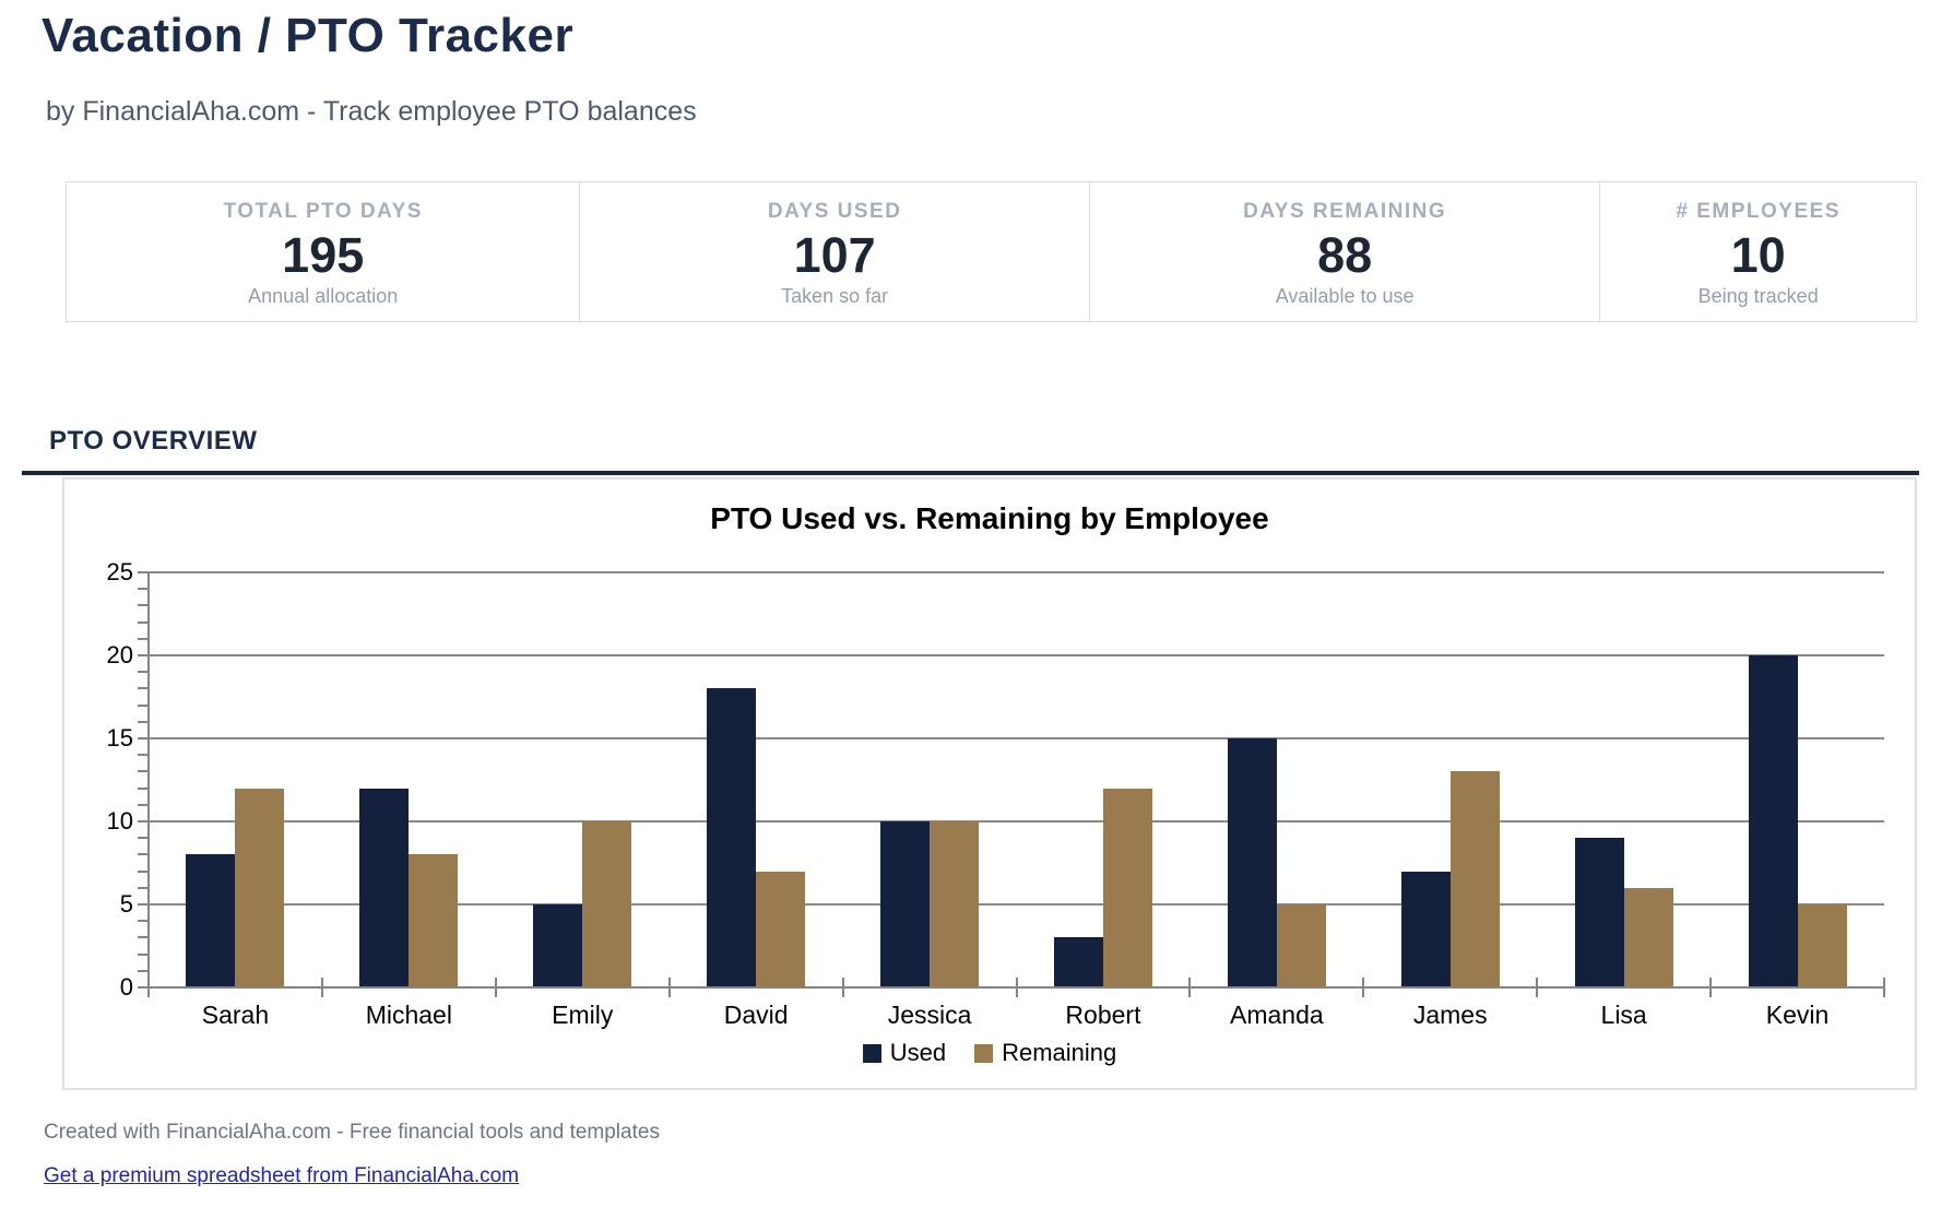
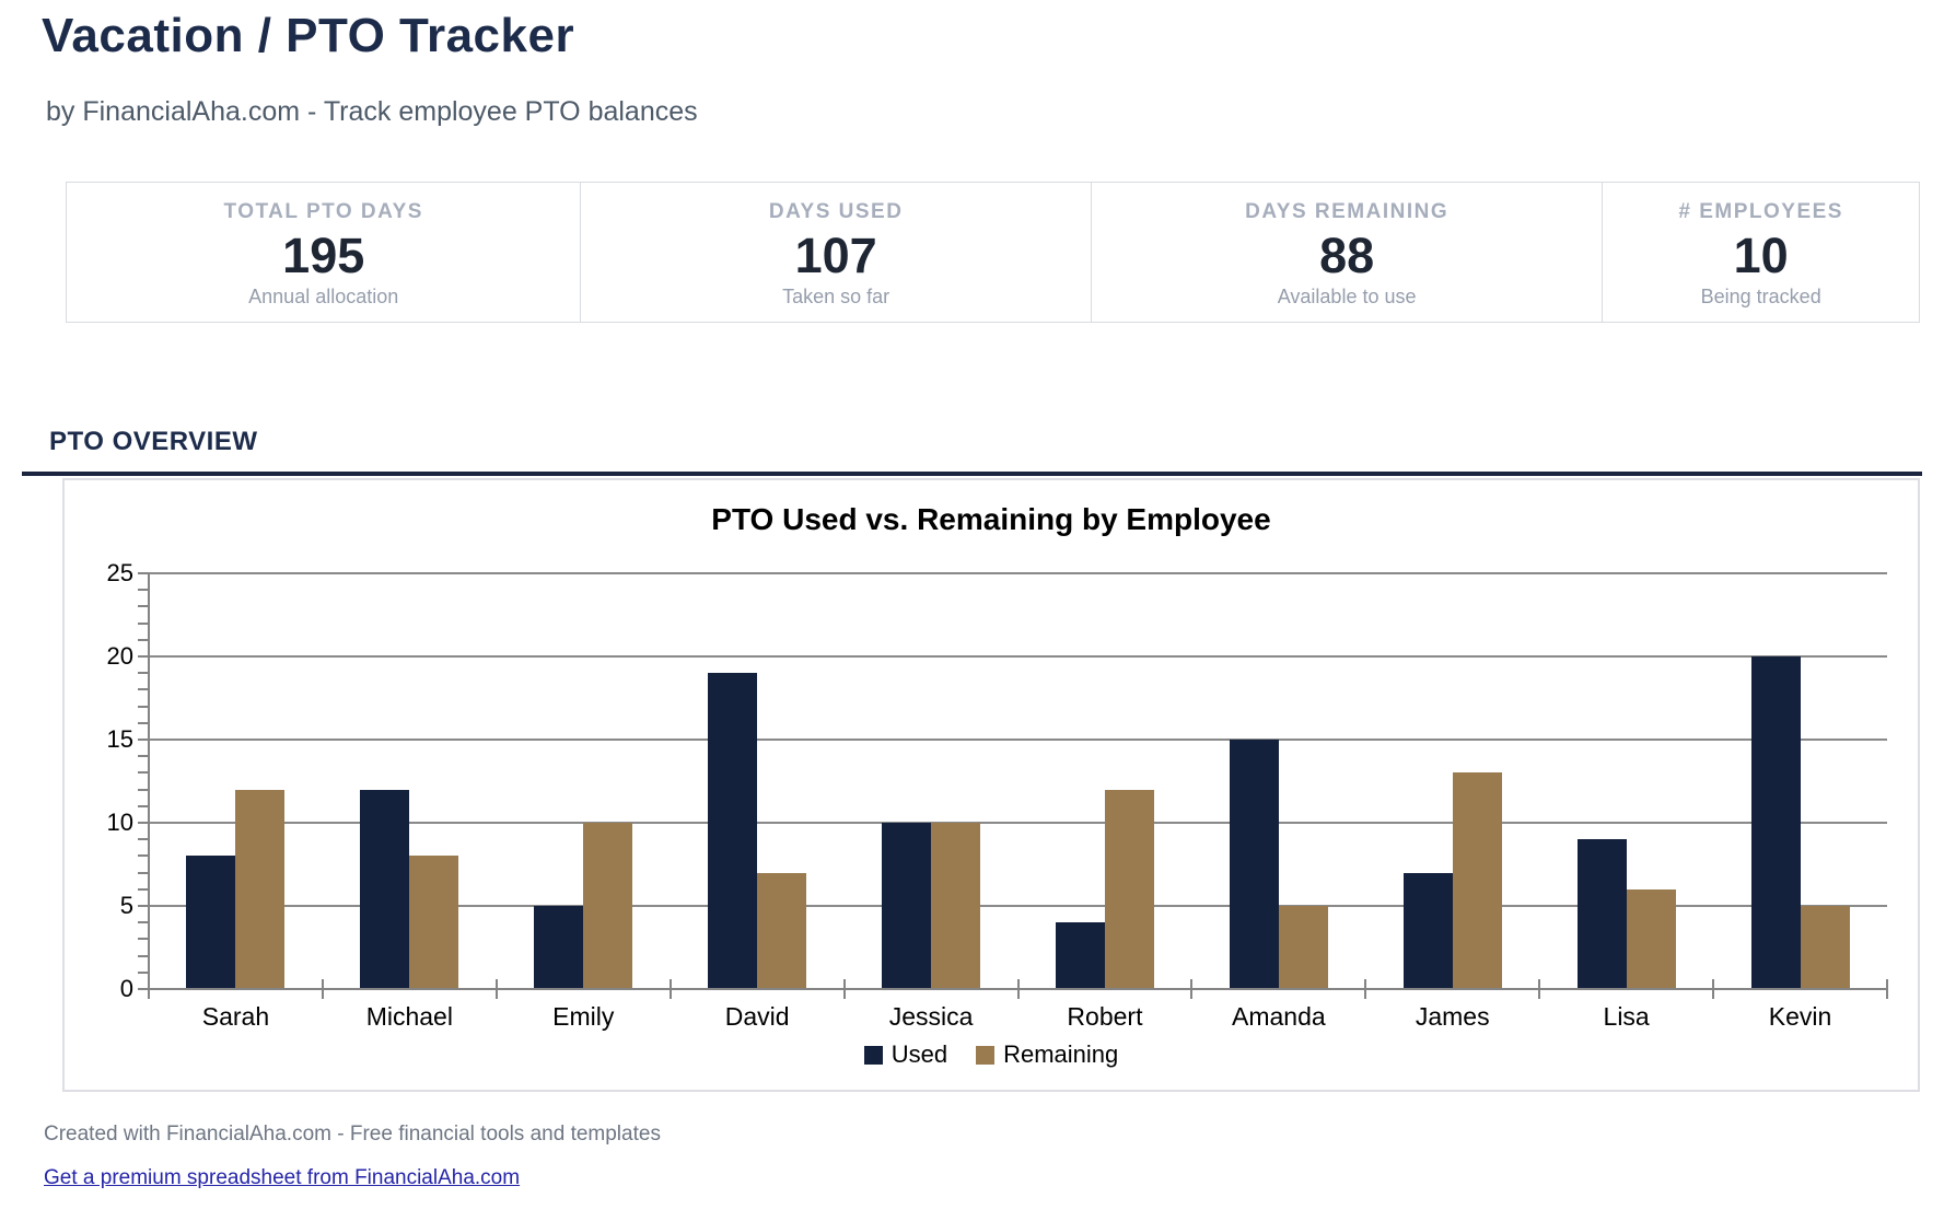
Used/David: 18 -> 19
Used/Robert: 3 -> 4
